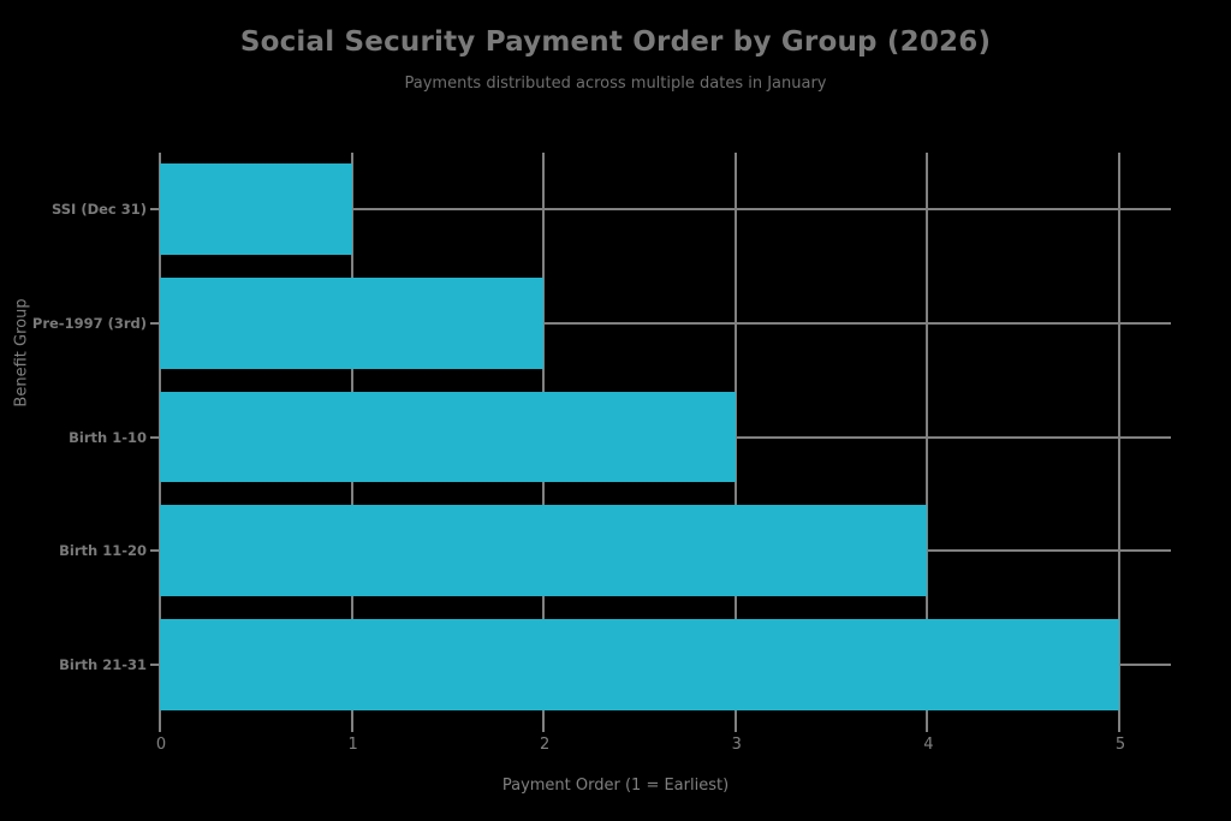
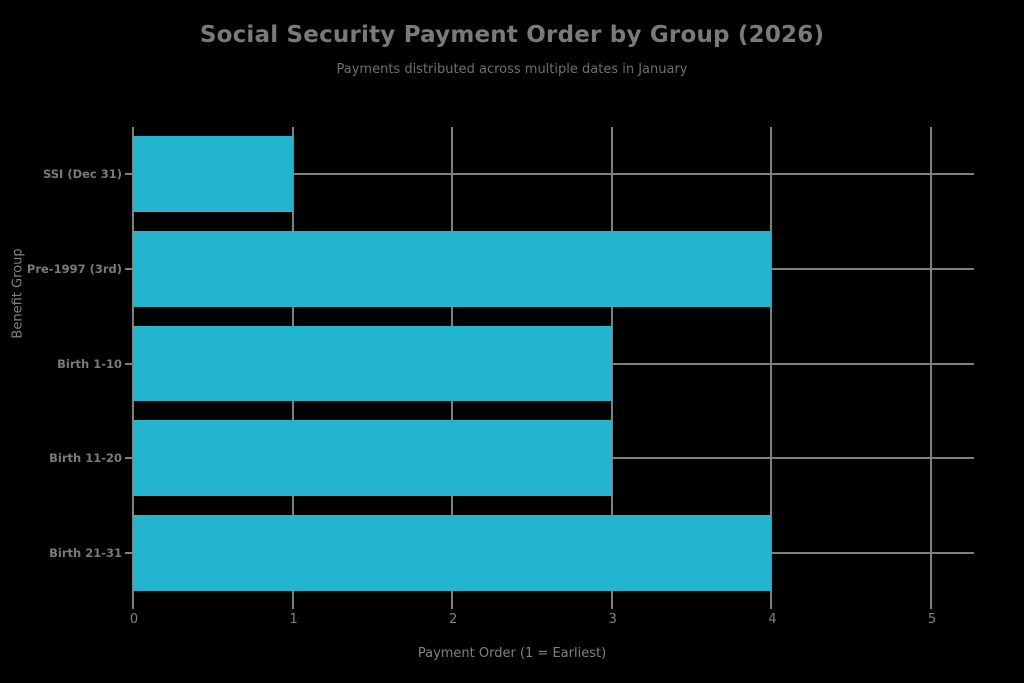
Pre-1997 (3rd): 2 -> 4
Birth 11-20: 4 -> 3
Birth 21-31: 5 -> 4
